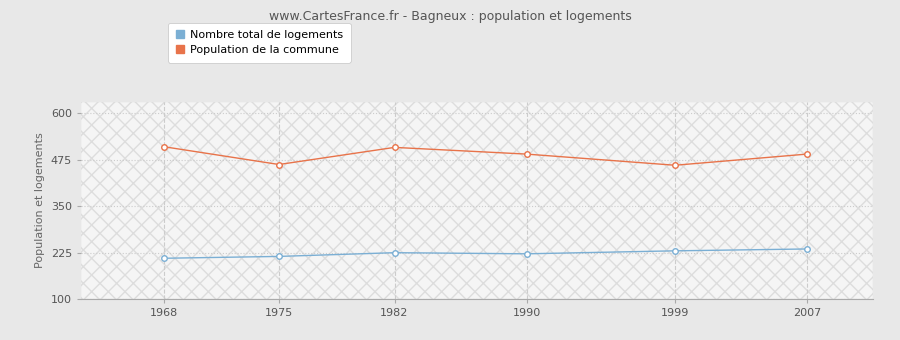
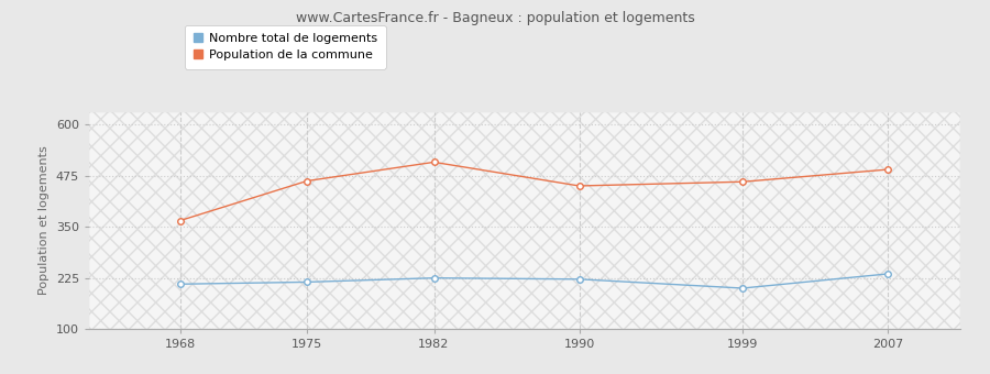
Population de la commune/1968: 510 -> 365
Population de la commune/1990: 490 -> 450
Nombre total de logements/1999: 230 -> 200
